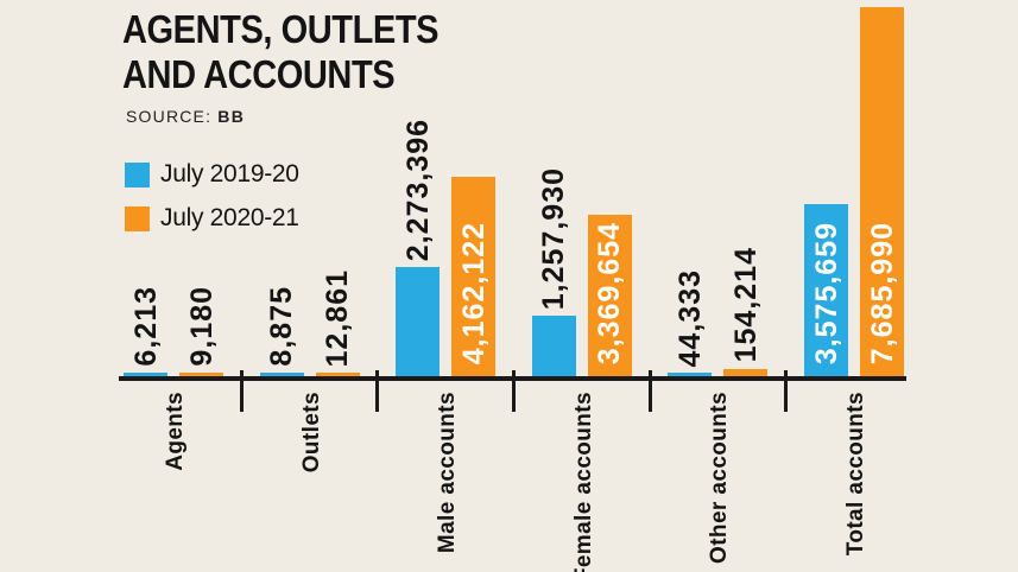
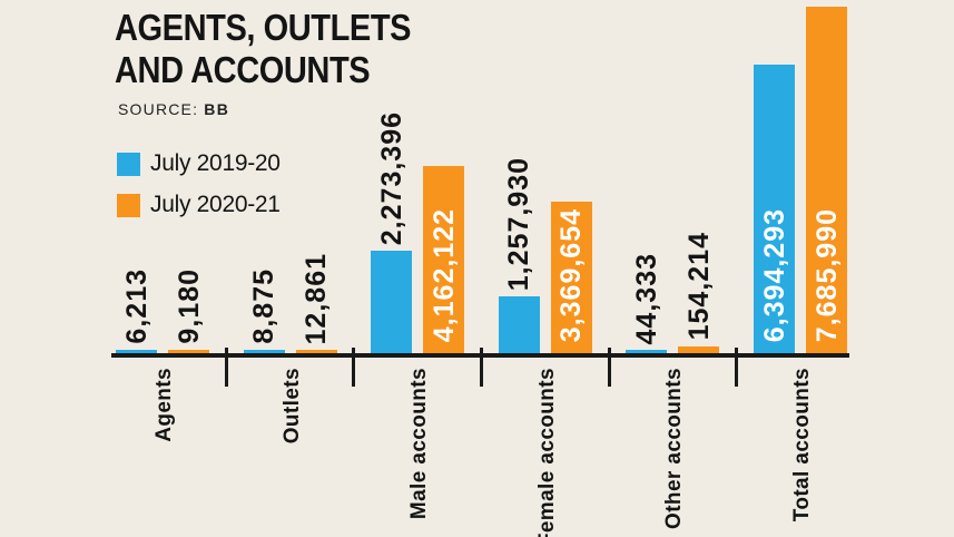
July 2019-20/Total accounts: 3,575,659 -> 6,394,293
